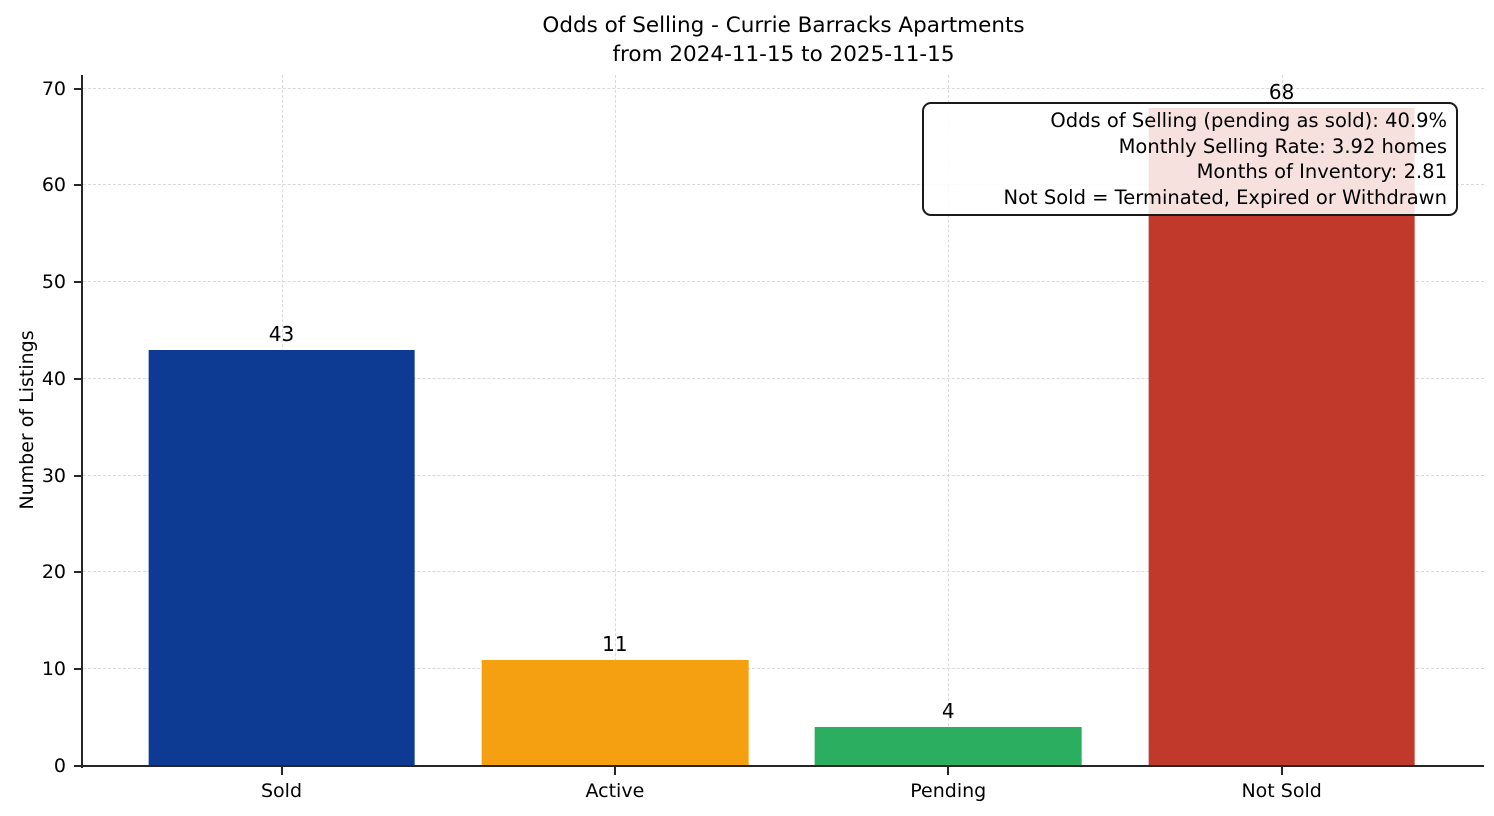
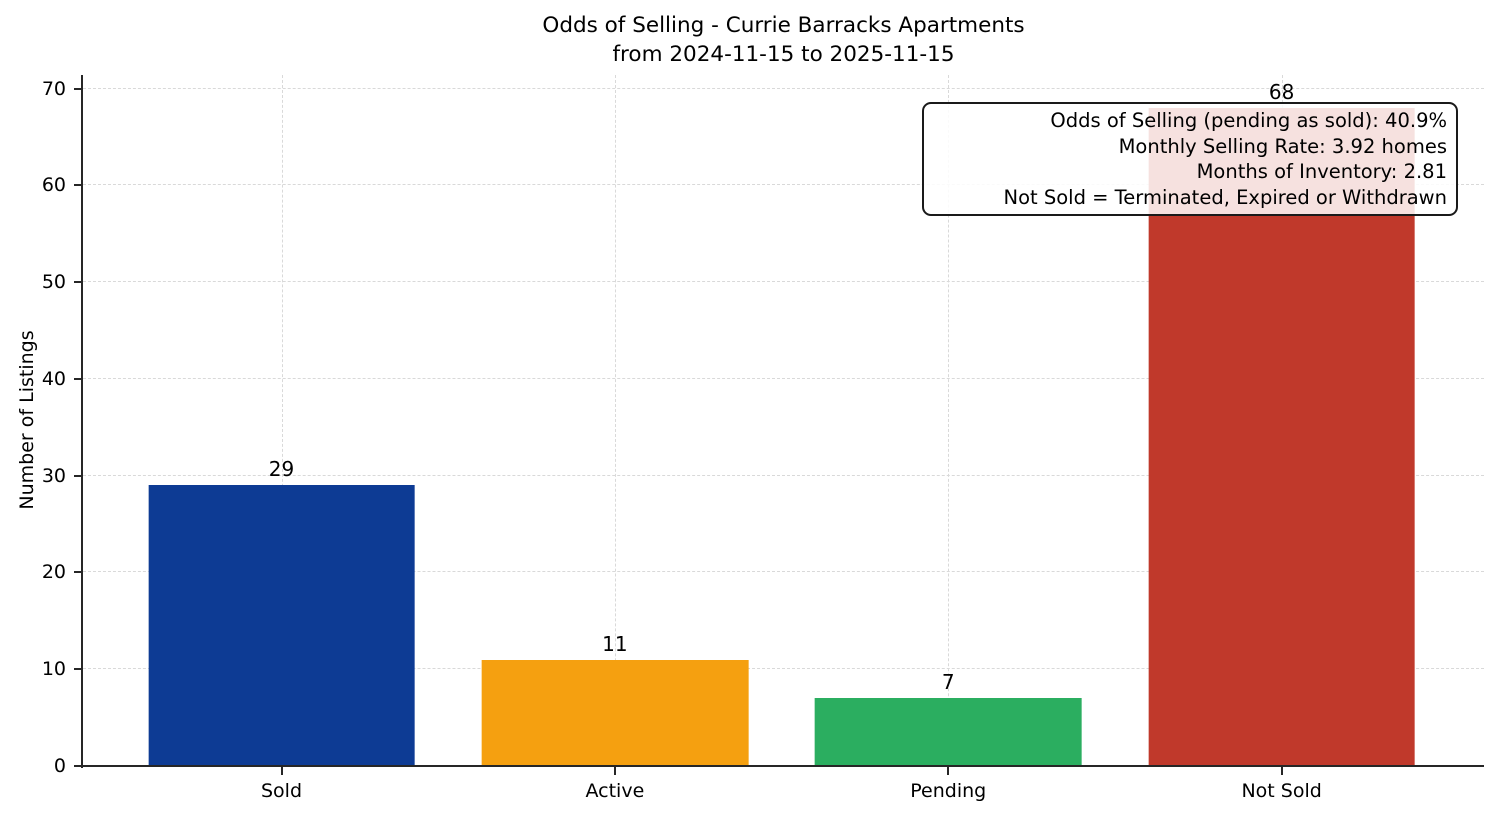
Sold: 43 -> 29
Pending: 4 -> 7
